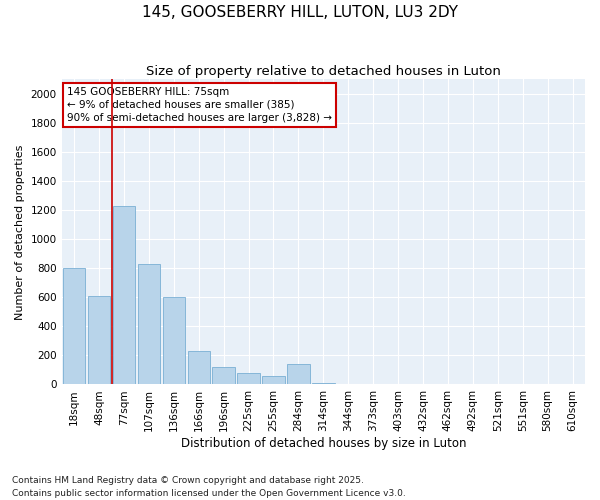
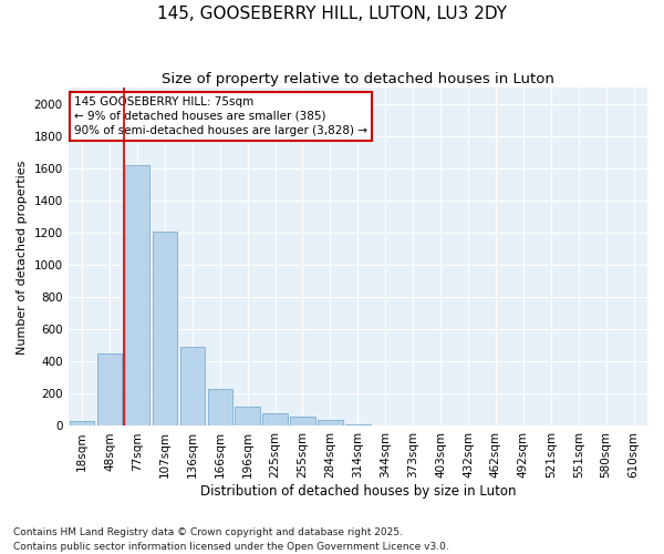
18sqm: 800 -> 30
48sqm: 610 -> 450
77sqm: 1230 -> 1620
107sqm: 830 -> 1210
136sqm: 600 -> 490
284sqm: 140 -> 40
